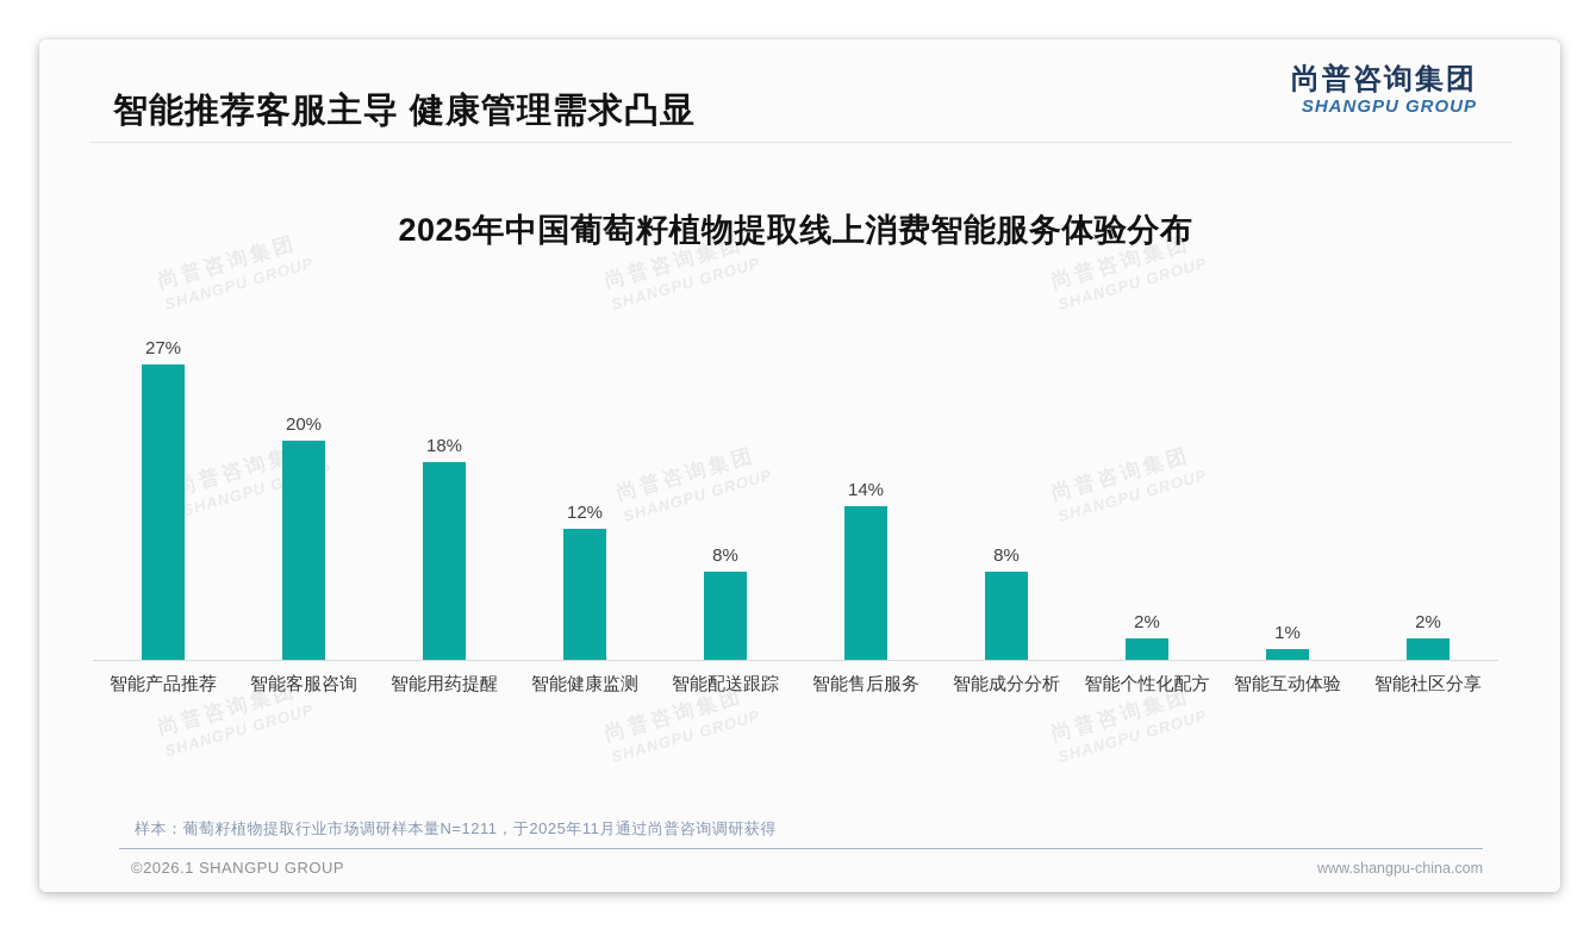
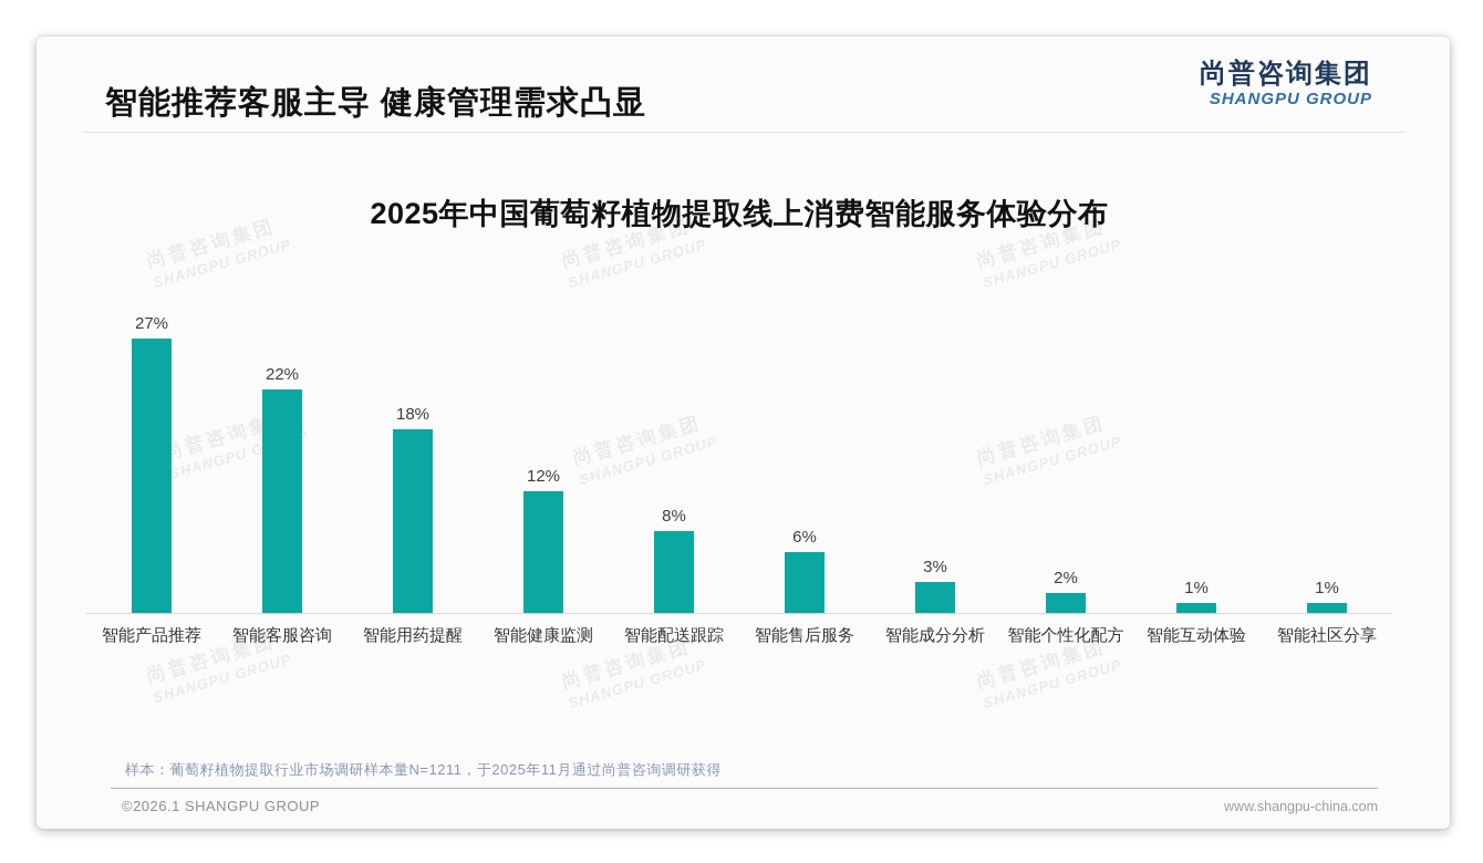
智能客服咨询: 20% -> 22%
智能售后服务: 14% -> 6%
智能成分分析: 8% -> 3%
智能社区分享: 2% -> 1%
